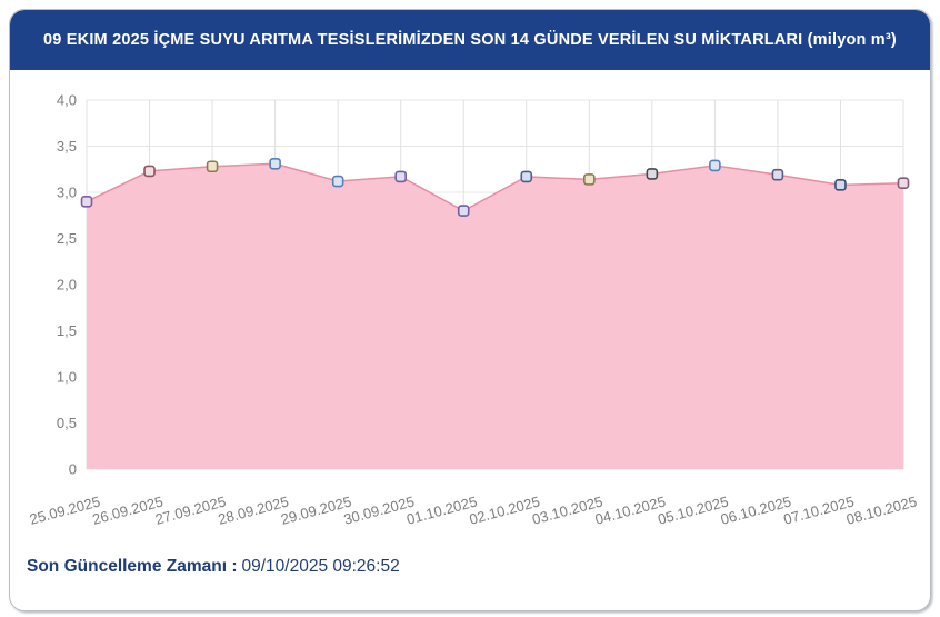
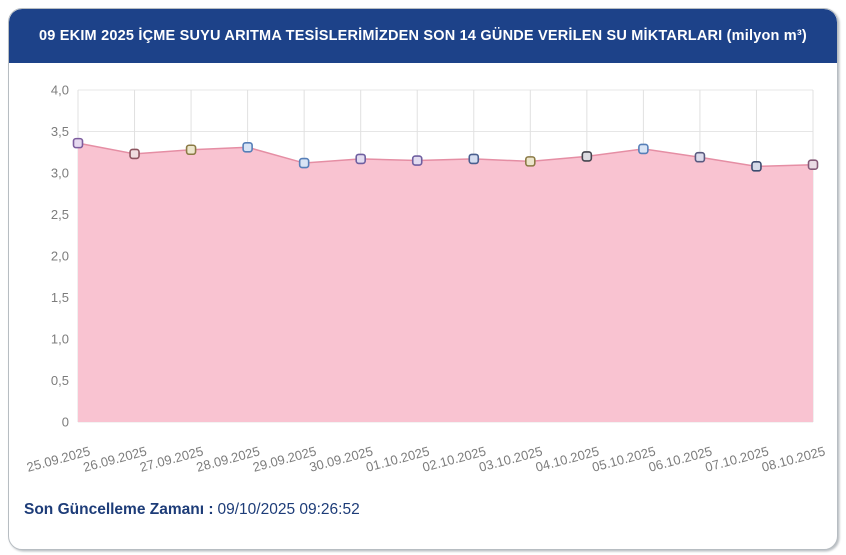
25.09.2025: 2,9 -> 3,4
01.10.2025: 2,8 -> 3,1
